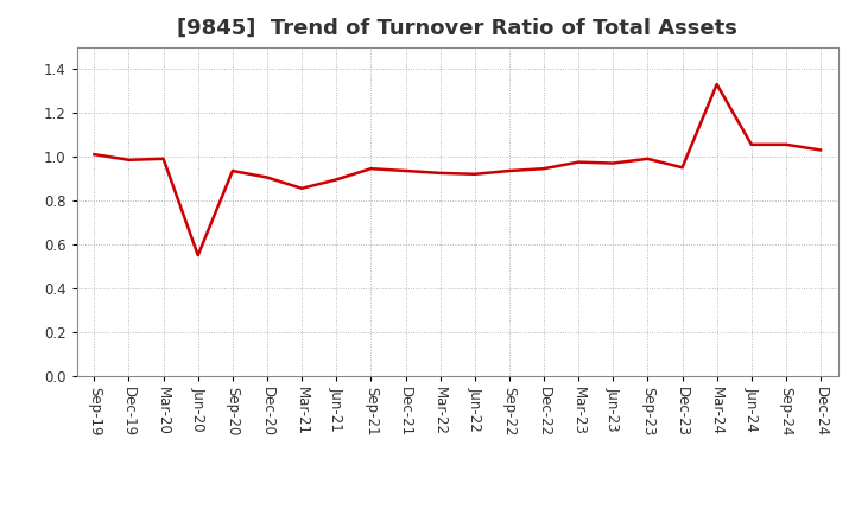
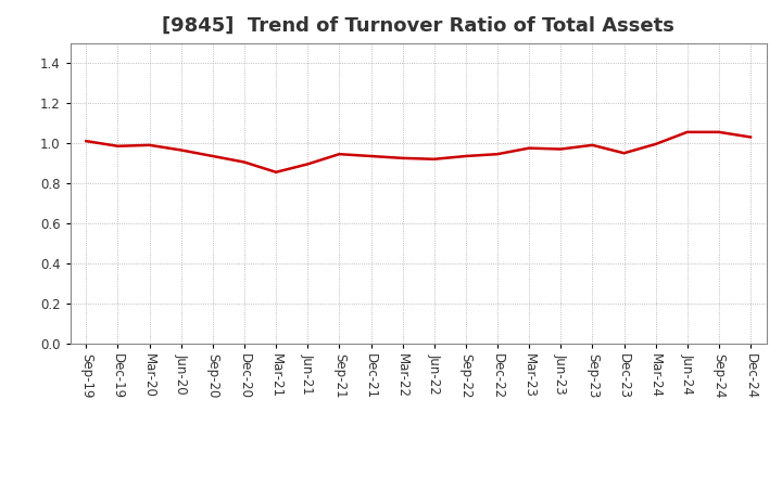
Jun-20: 0.55 -> 0.96
Mar-24: 1.33 -> 0.99
